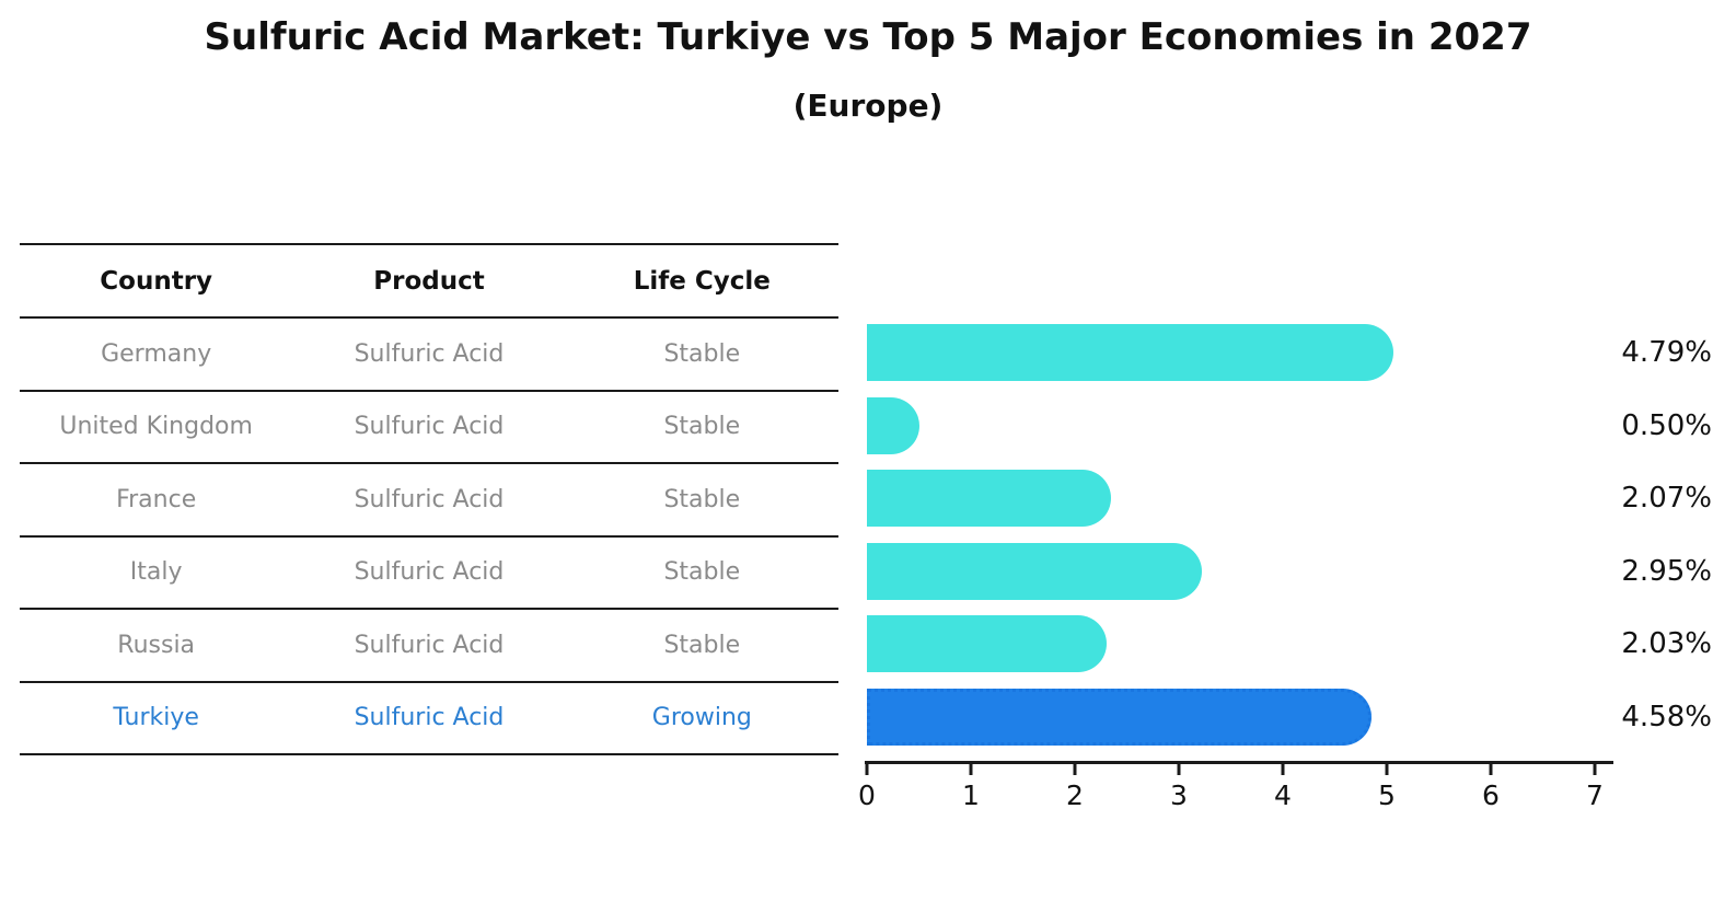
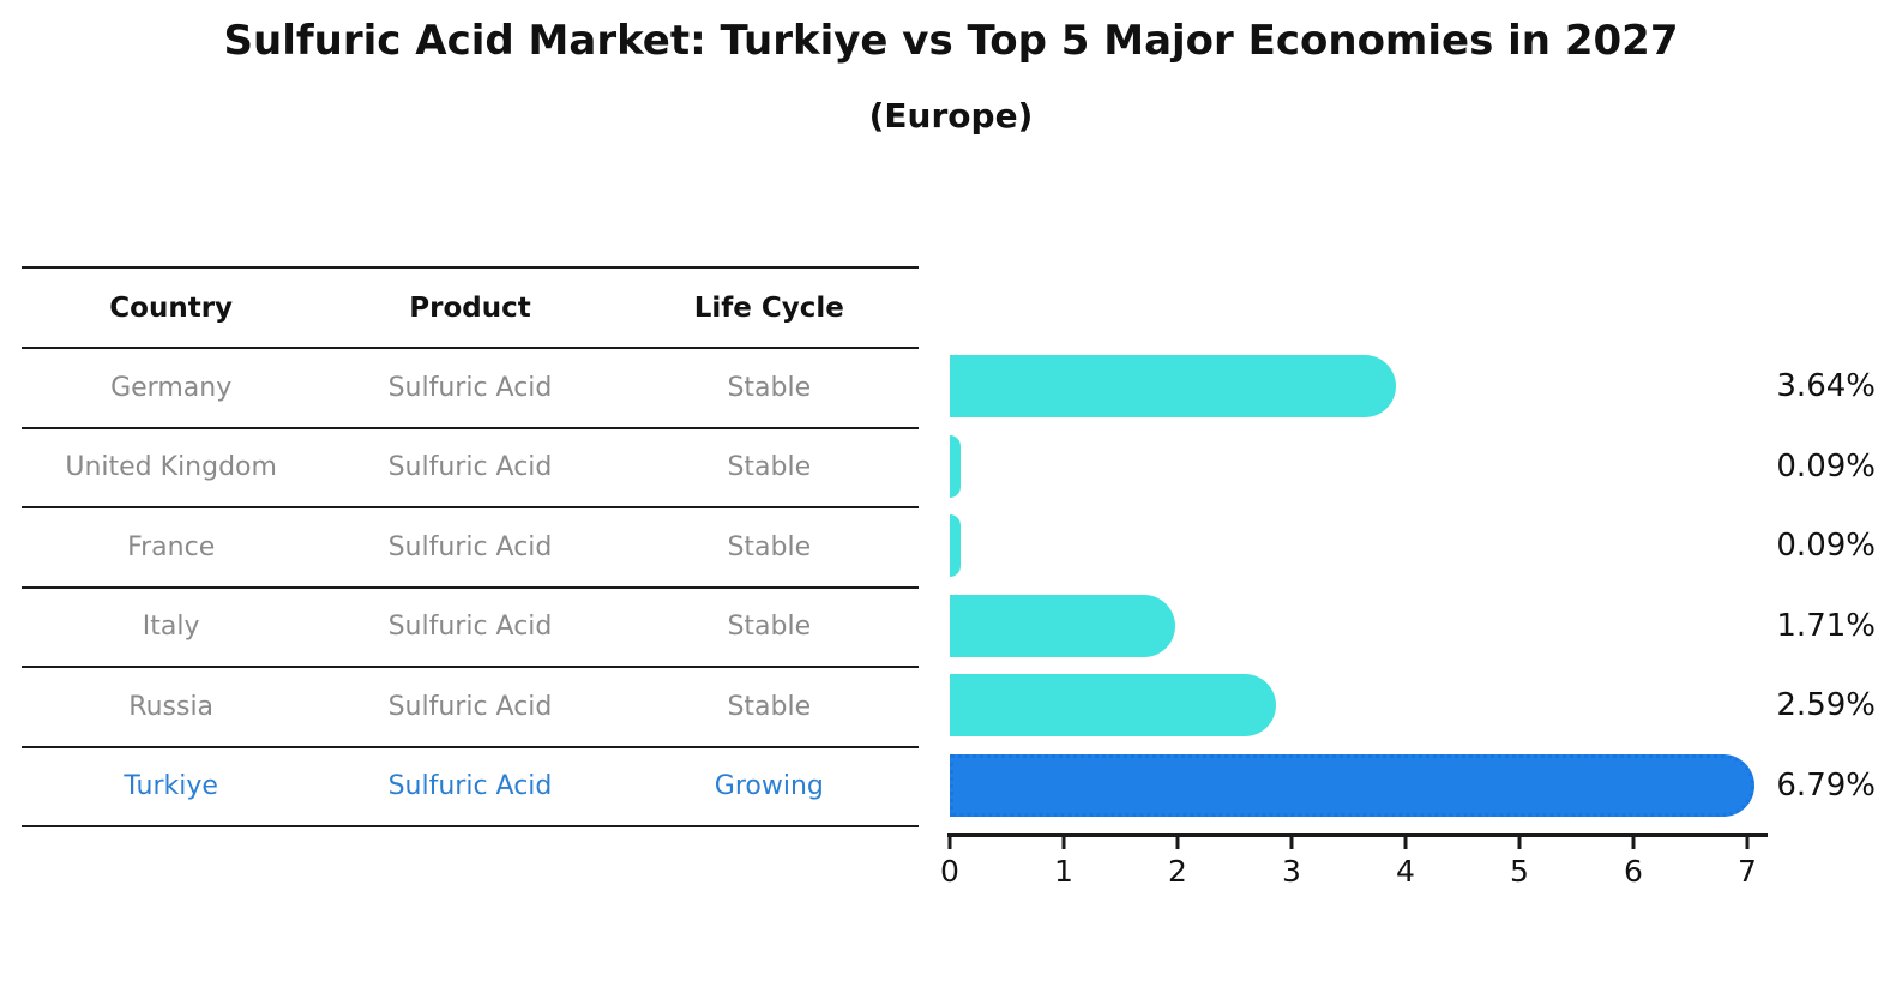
Germany: 4.79% -> 3.64%
United Kingdom: 0.50% -> 0.09%
France: 2.07% -> 0.09%
Italy: 2.95% -> 1.71%
Russia: 2.03% -> 2.59%
Turkiye: 4.58% -> 6.79%
